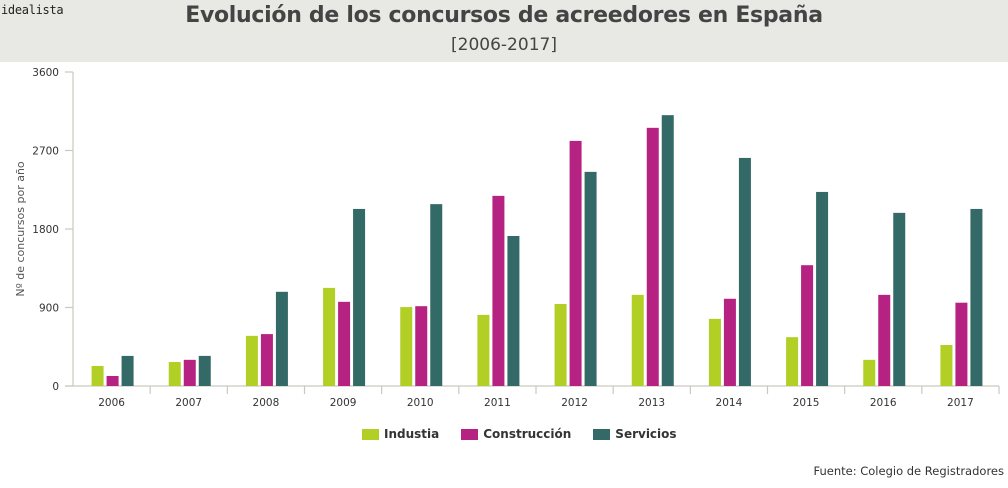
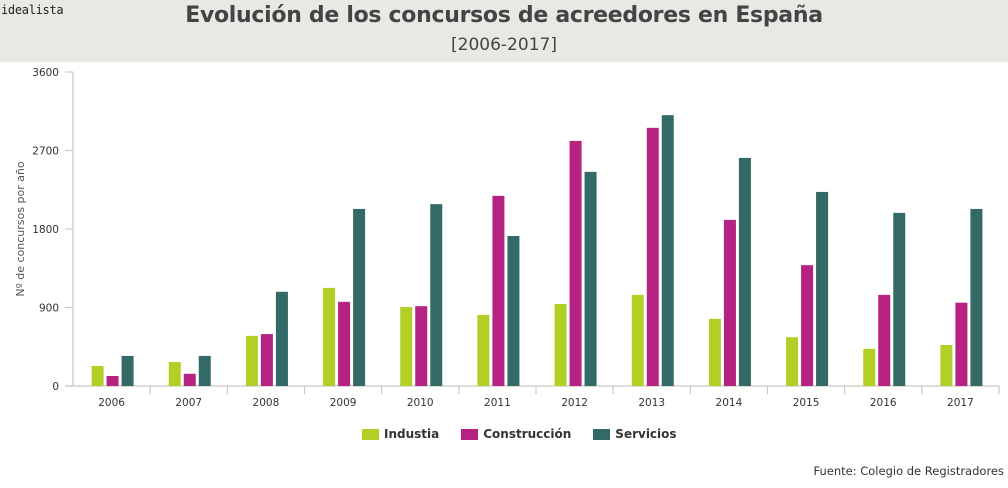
Construcción/2007: 300 -> 100
Construcción/2014: 1000 -> 1900
Industia/2016: 300 -> 400
